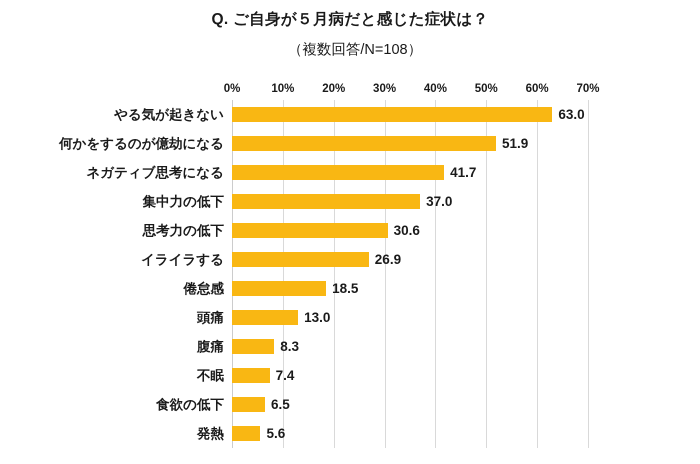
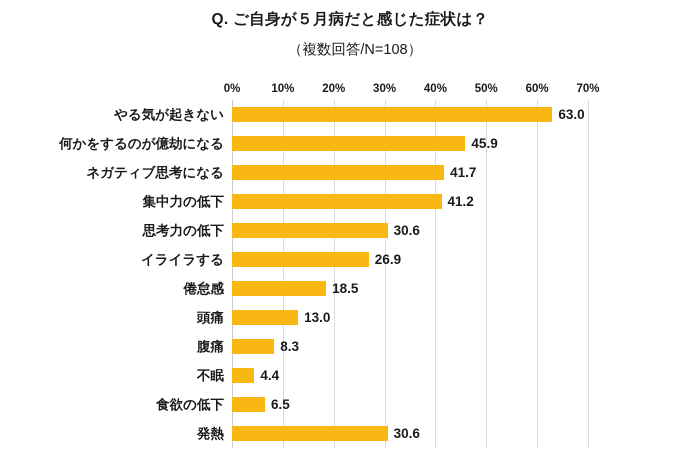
何かをするのが億劫になる: 51.9 -> 45.9
集中力の低下: 37.0 -> 41.2
不眠: 7.4 -> 4.4
発熱: 5.6 -> 30.6
